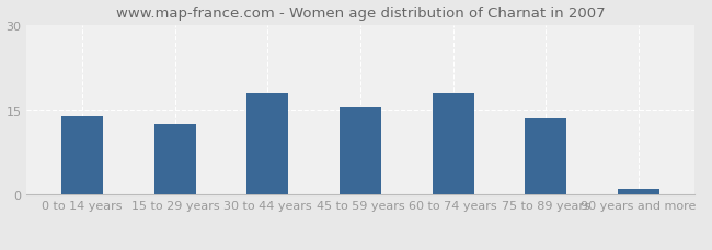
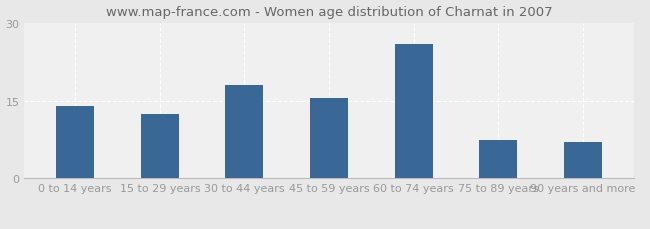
60 to 74 years: 18.0 -> 26.0
75 to 89 years: 13.5 -> 7.4
90 years and more: 1.0 -> 7.0
